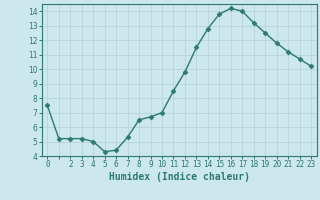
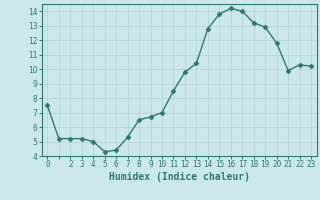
13: 11.5 -> 10.4
19: 12.5 -> 12.9
21: 11.2 -> 9.9
22: 10.7 -> 10.3
